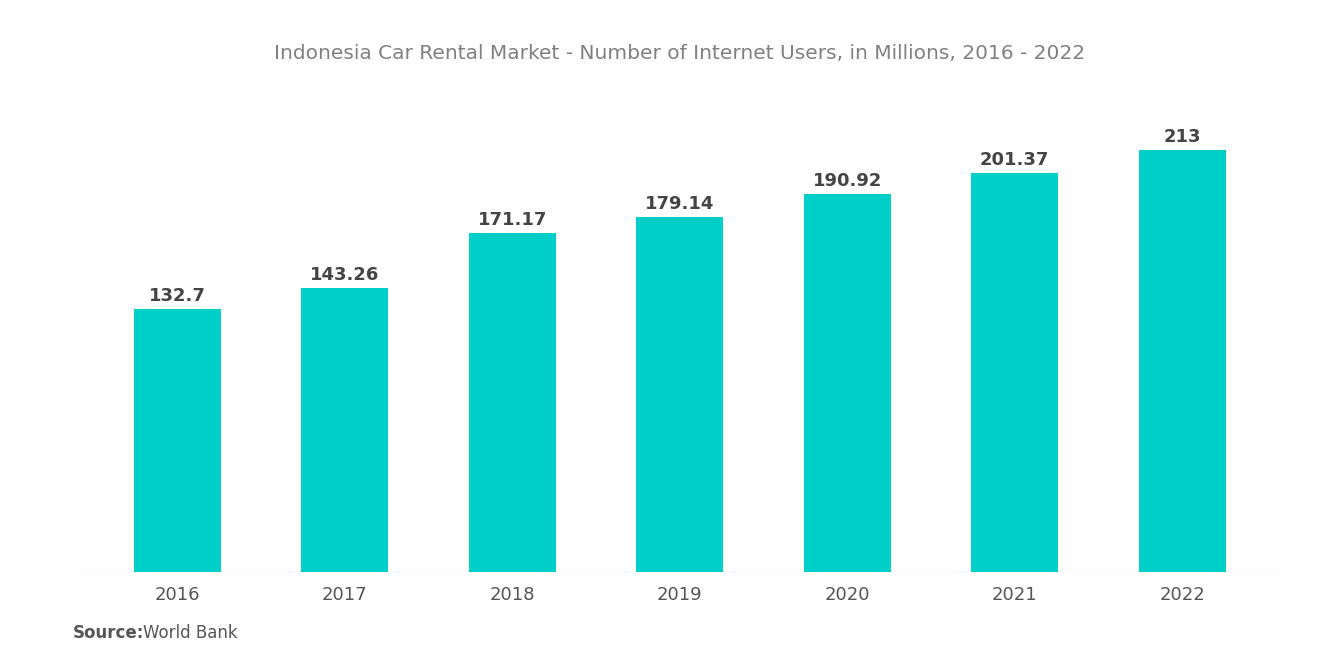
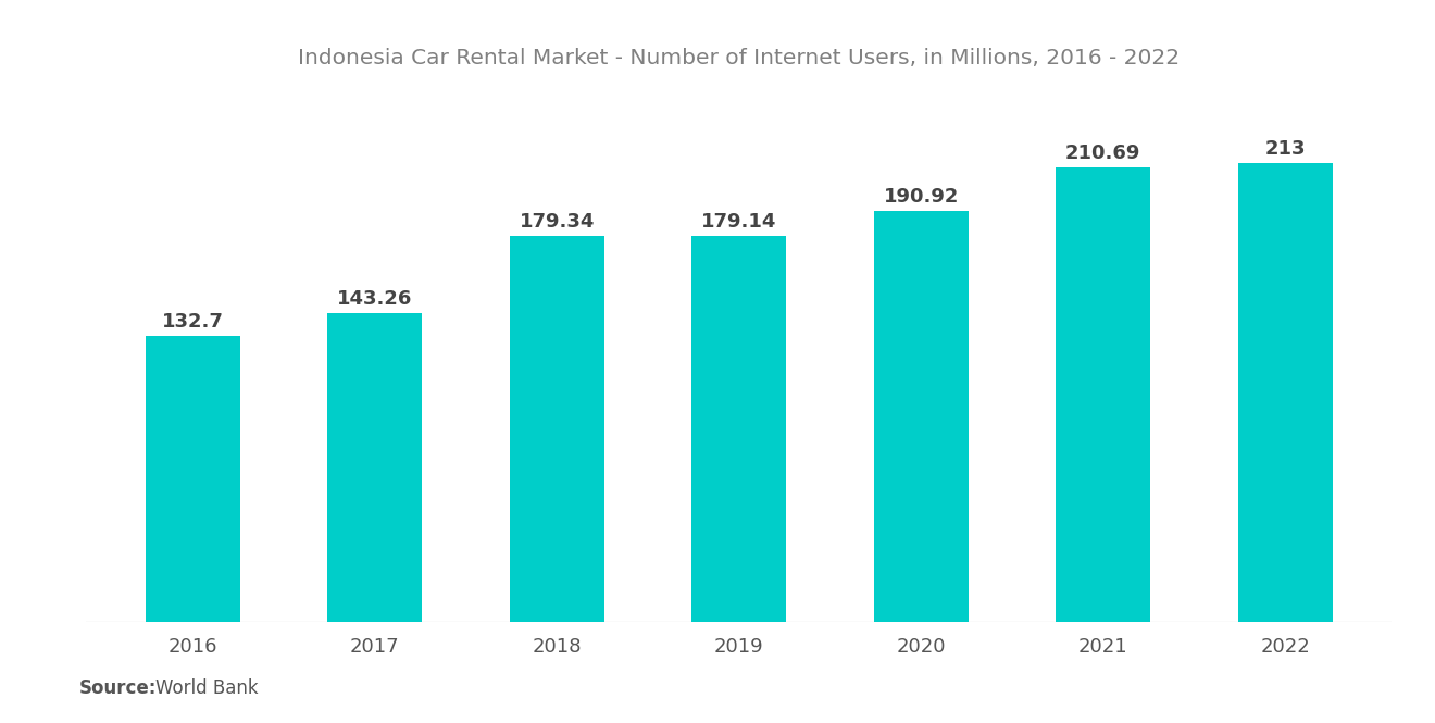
2018: 171.17 -> 179.34
2021: 201.37 -> 210.69
